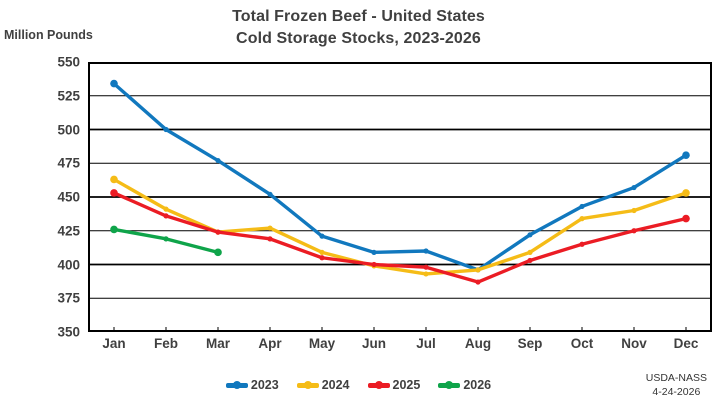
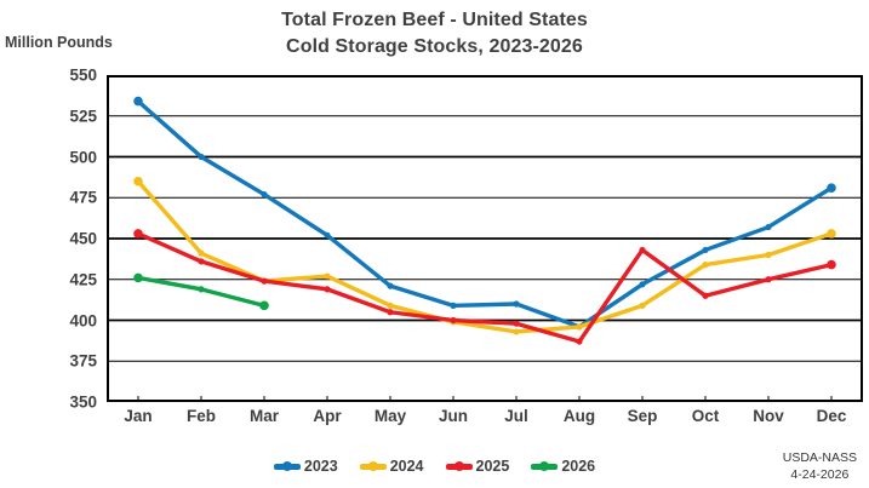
2024/Jan: 463 -> 485
2025/Sep: 403 -> 443
